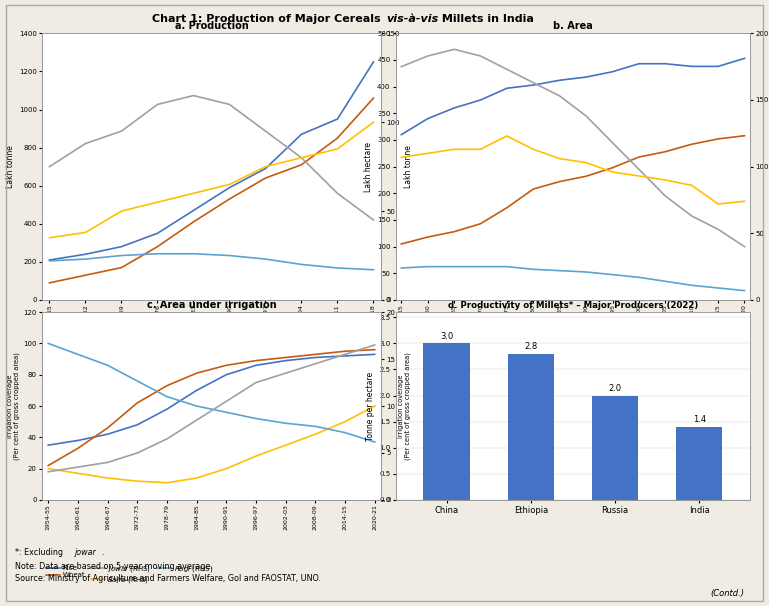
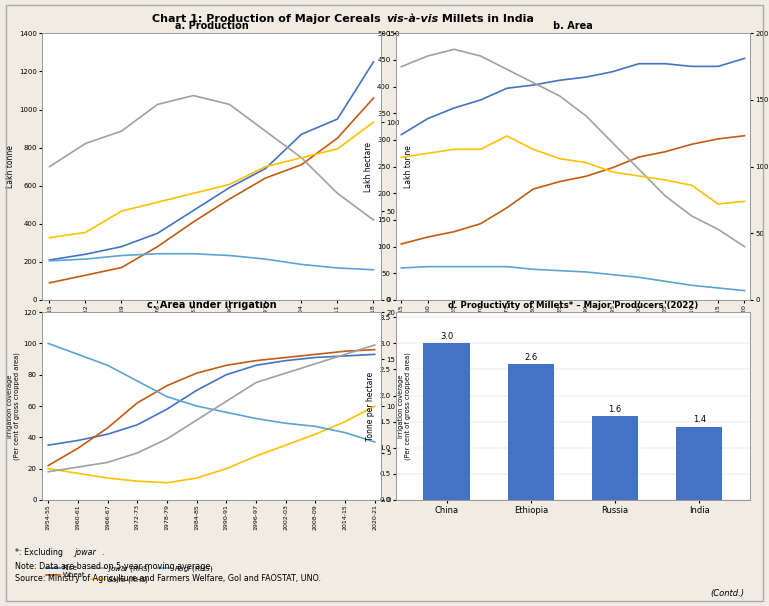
d. Productivity of Millets* – Major Producers (2022)/Ethiopia: 2.8 -> 2.6
d. Productivity of Millets* – Major Producers (2022)/Russia: 2.0 -> 1.6
